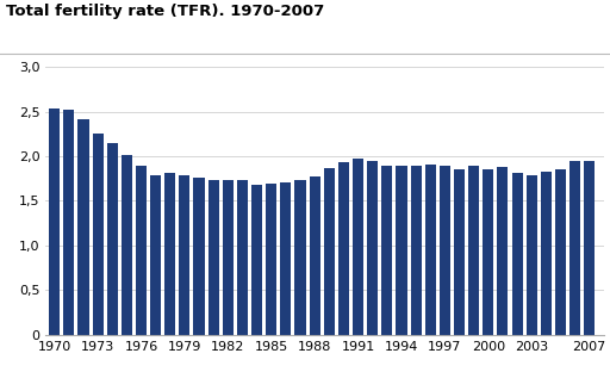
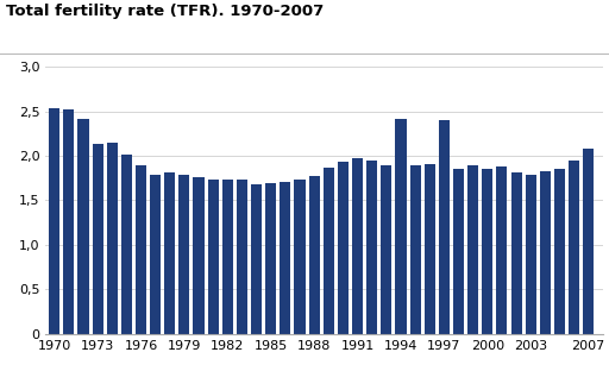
1973: 2,26 -> 2,14
1994: 1,90 -> 2,42
1997: 1,89 -> 2,40
2007: 1,95 -> 2,08
